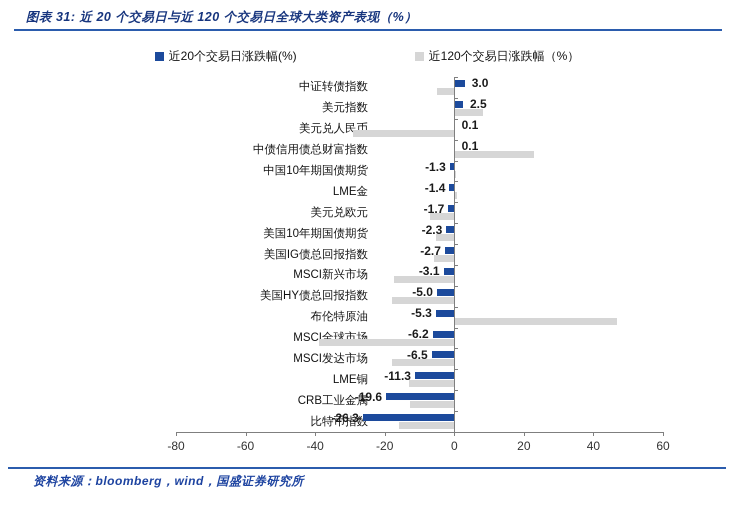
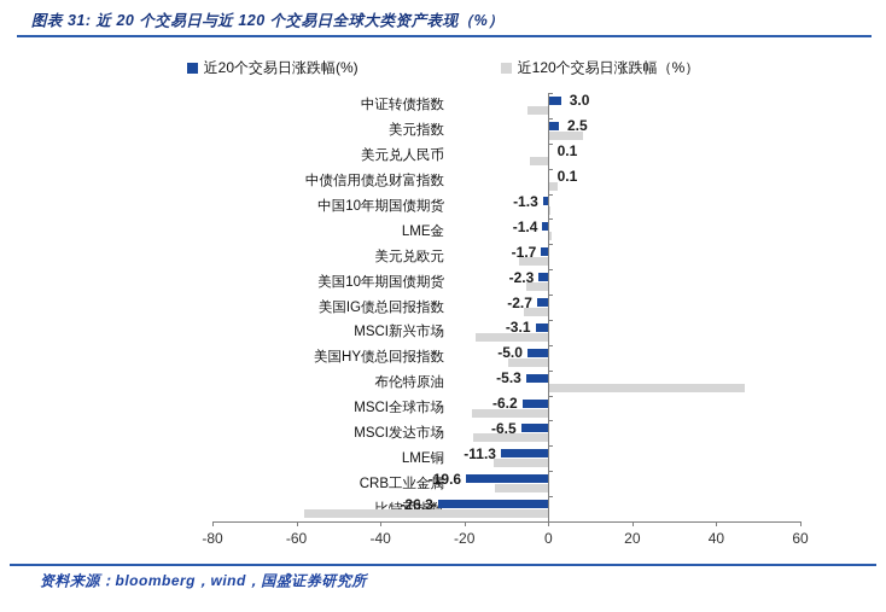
近120个交易日涨跌幅（%）/美元兑人民币: -29 -> -4
近120个交易日涨跌幅（%）/中债信用债总财富指数: 23 -> 2
近120个交易日涨跌幅（%）/美国HY债总回报指数: -18 -> -10
近120个交易日涨跌幅（%）/MSCI全球市场: -39 -> -18
近120个交易日涨跌幅（%）/比特币指数: -16 -> -58
